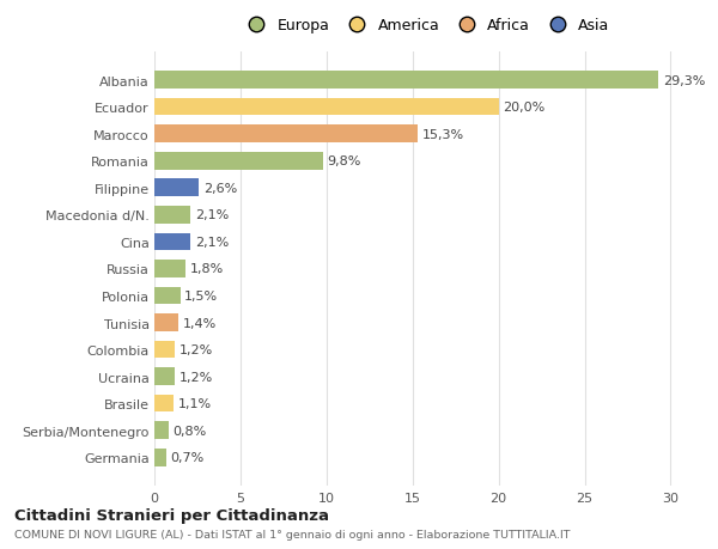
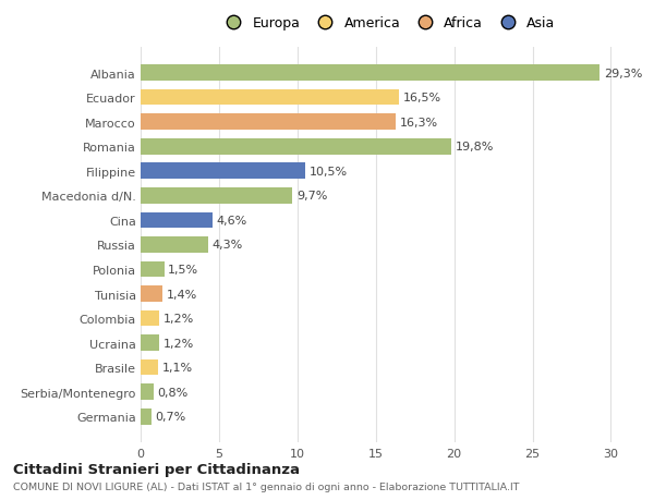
Ecuador: 20,0% -> 16,5%
Marocco: 15,3% -> 16,3%
Romania: 9,8% -> 19,8%
Filippine: 2,6% -> 10,5%
Macedonia d/N.: 2,1% -> 9,7%
Cina: 2,1% -> 4,6%
Russia: 1,8% -> 4,3%
